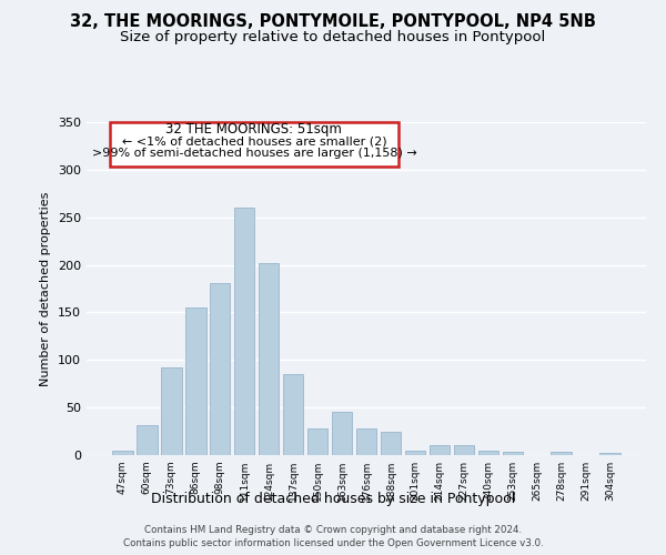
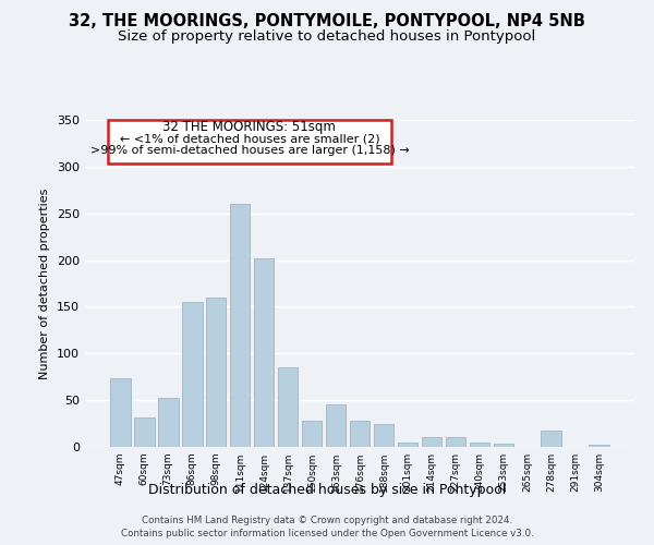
47sqm: 5 -> 74
73sqm: 92 -> 52
98sqm: 181 -> 160
278sqm: 4 -> 18
